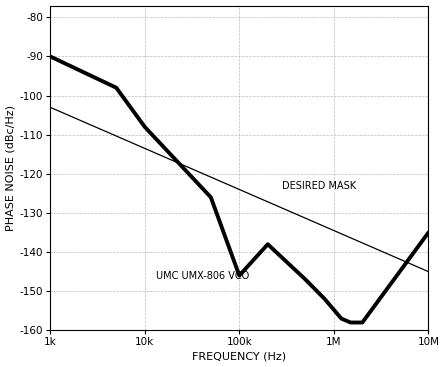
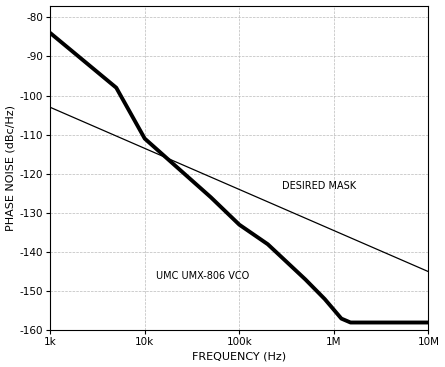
1k: -90 -> -84
10k: -108 -> -111
100k: -146 -> -133
10M: -135 -> -158
